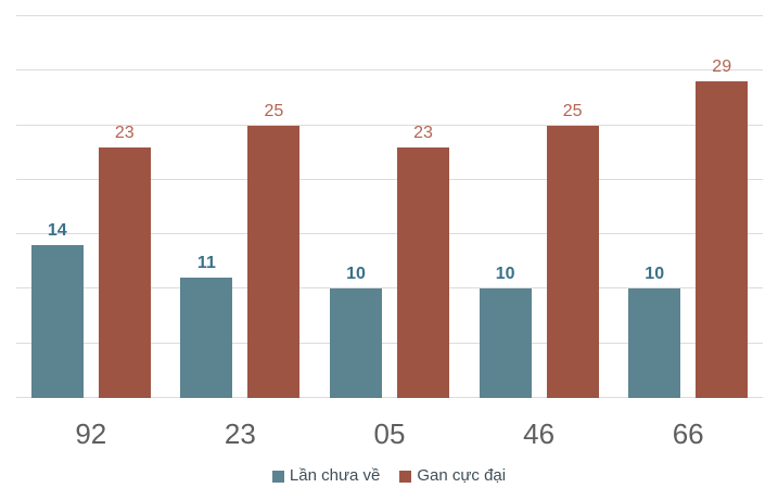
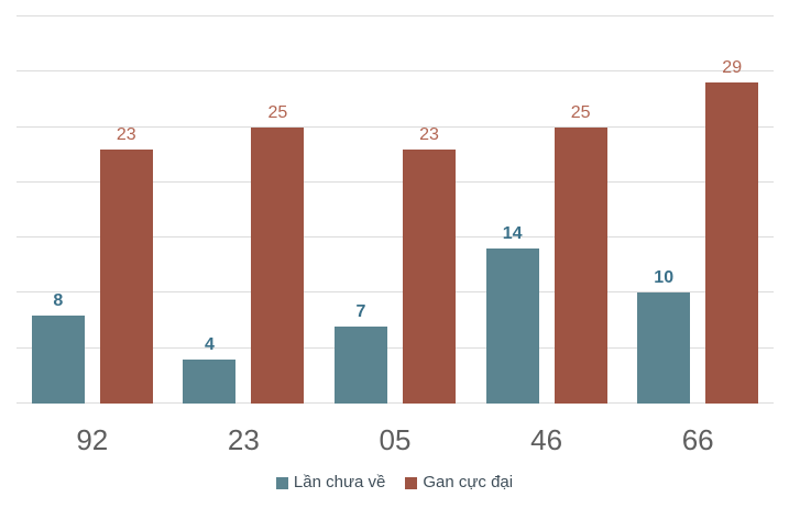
Lần chưa về/92: 14 -> 8
Lần chưa về/23: 11 -> 4
Lần chưa về/05: 10 -> 7
Lần chưa về/46: 10 -> 14
